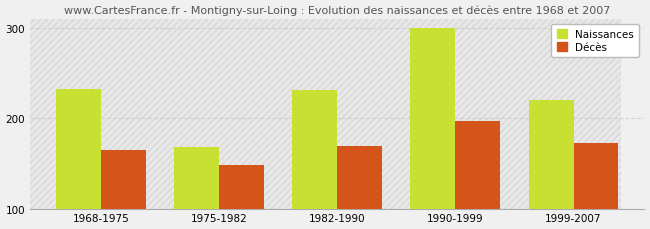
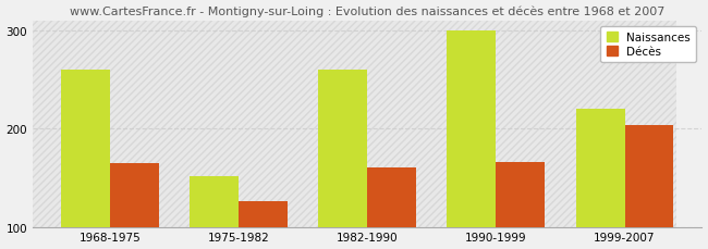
Naissances/1968-1975: 232 -> 260
Naissances/1975-1982: 168 -> 152
Décès/1975-1982: 148 -> 126
Naissances/1982-1990: 231 -> 260
Décès/1982-1990: 169 -> 160
Décès/1990-1999: 197 -> 166
Décès/1999-2007: 172 -> 204
